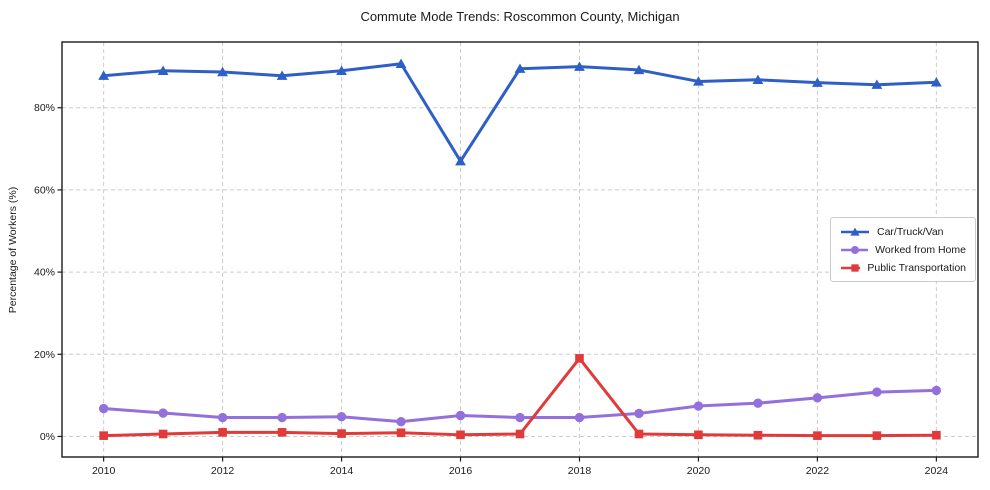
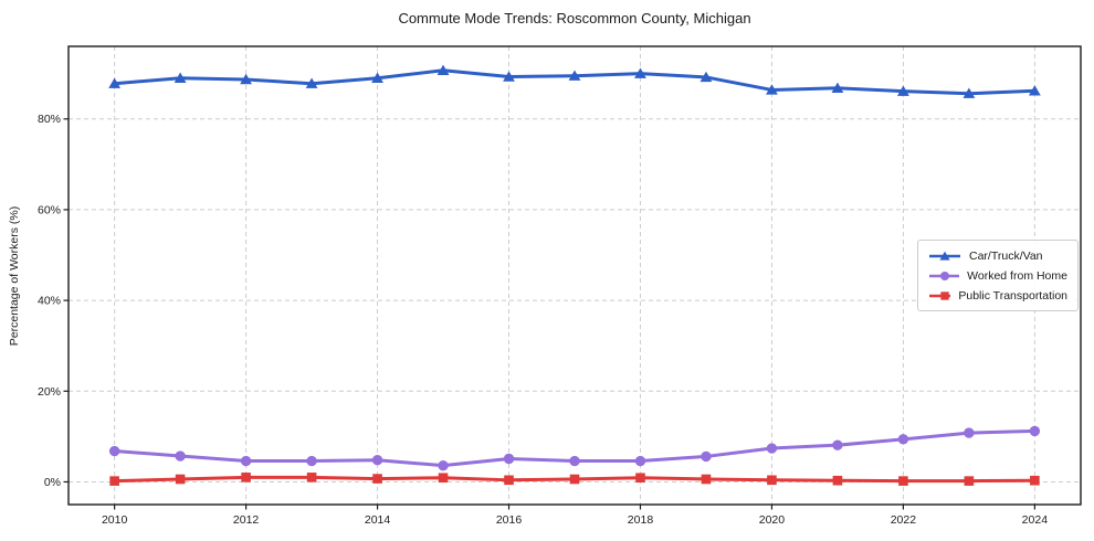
Car/Truck/Van/2016: 67% -> 89%
Public Transportation/2018: 19% -> 1%
